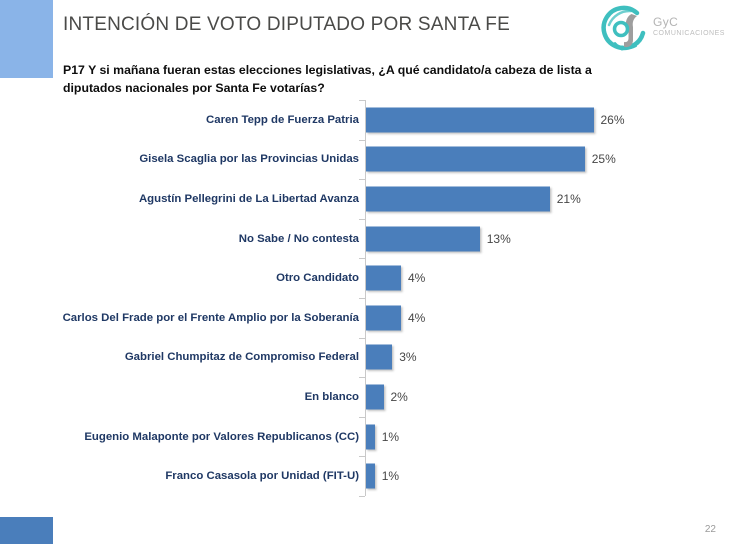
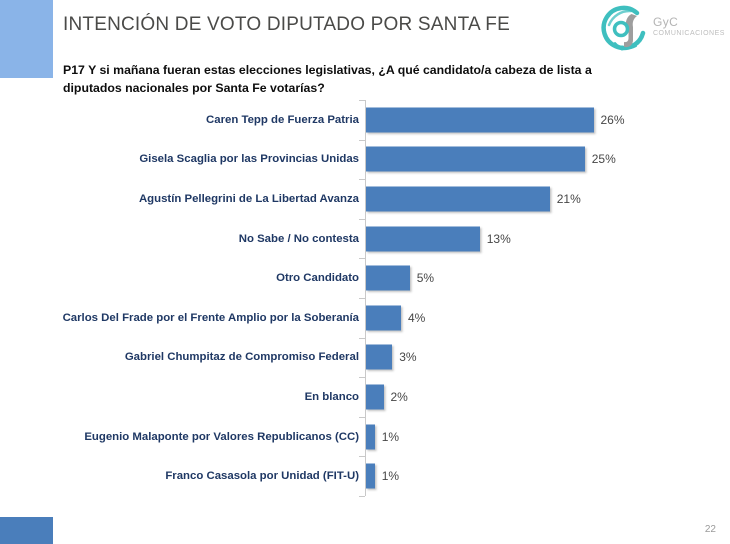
Otro Candidato: 4% -> 5%
